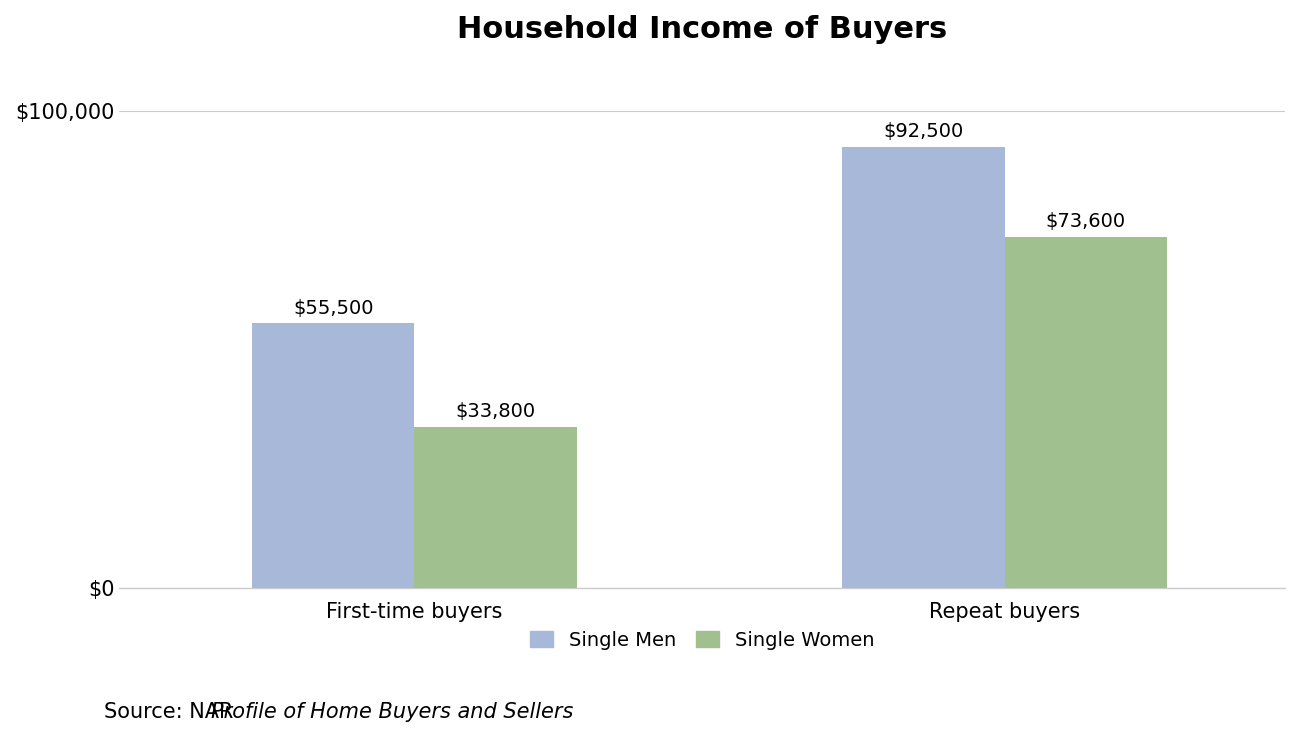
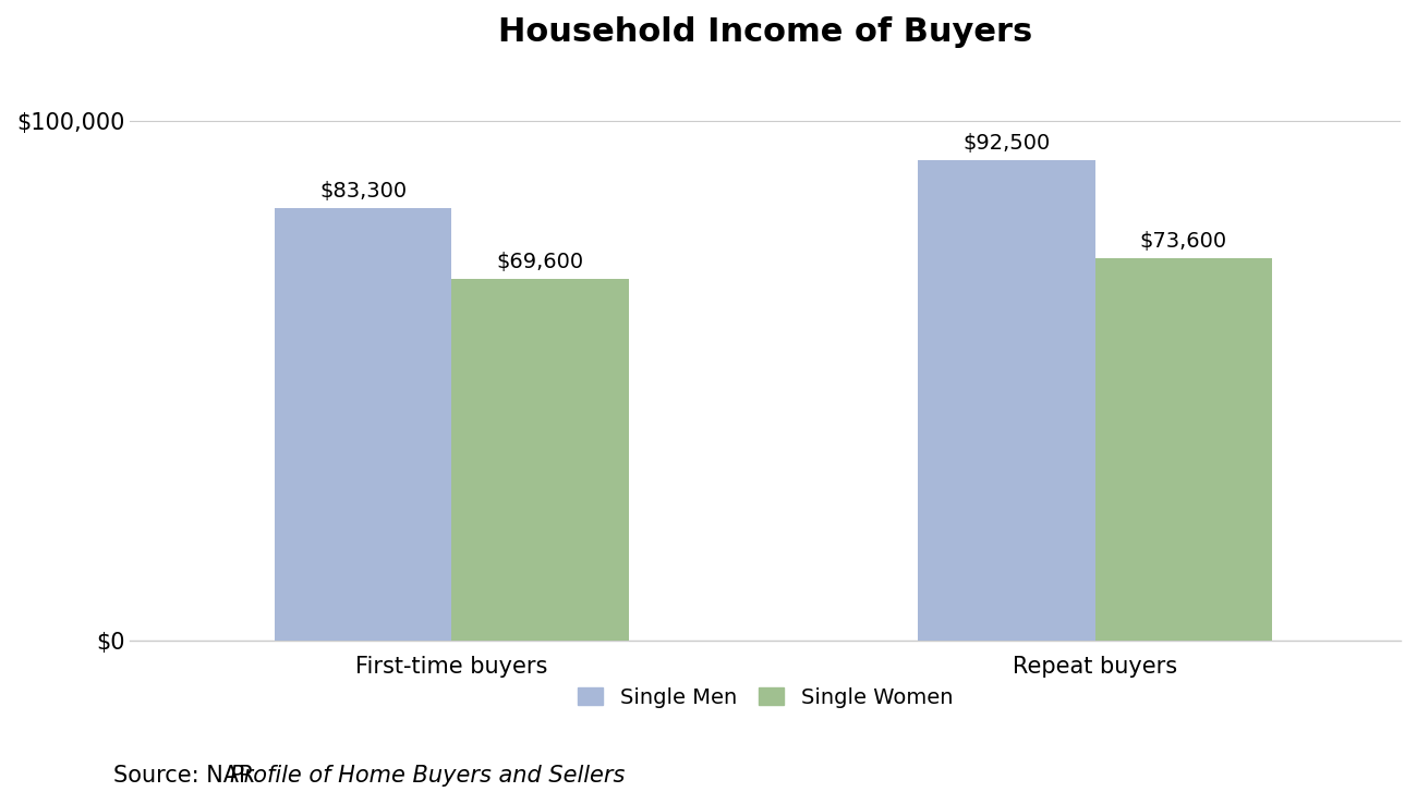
Single Men/First-time buyers: $55,500 -> $83,300
Single Women/First-time buyers: $33,800 -> $69,600
